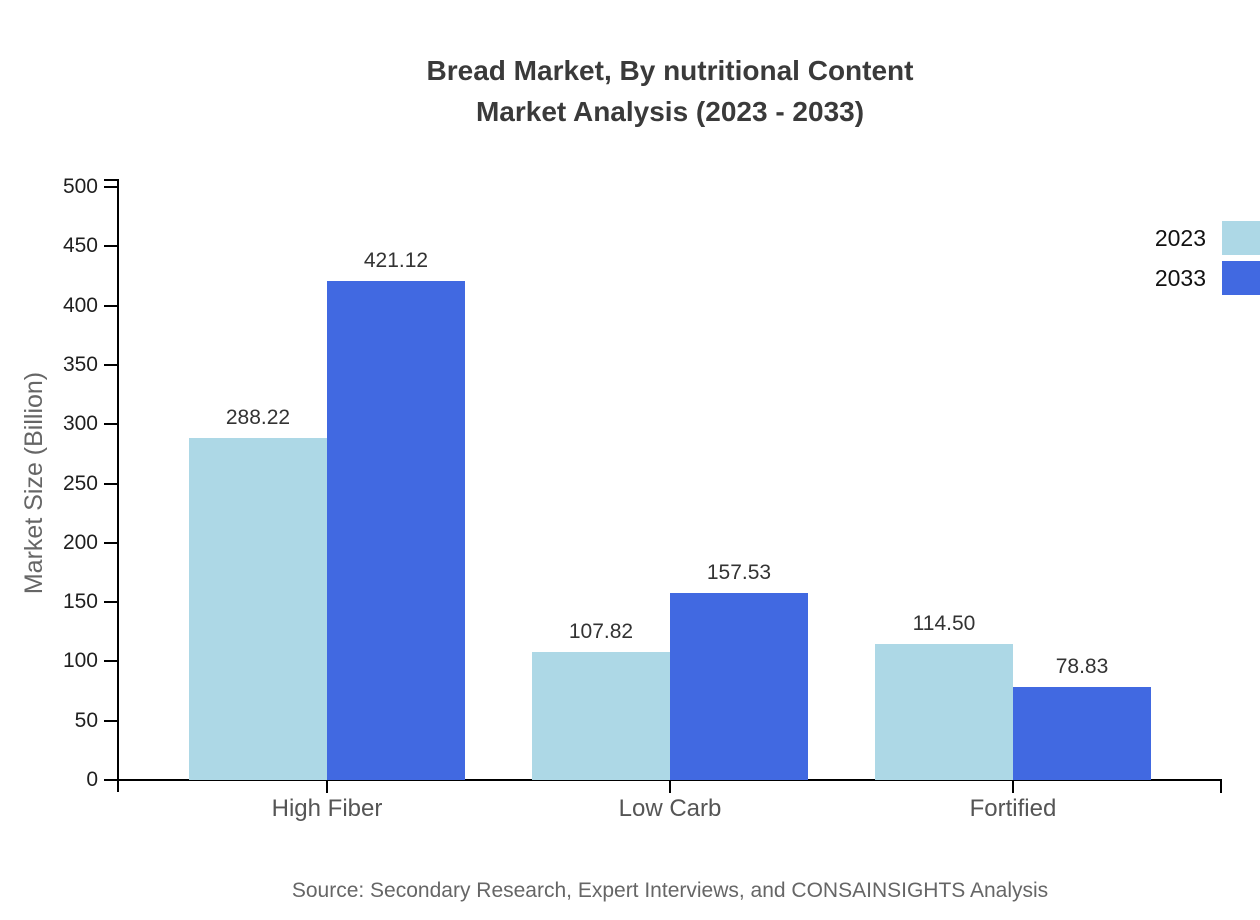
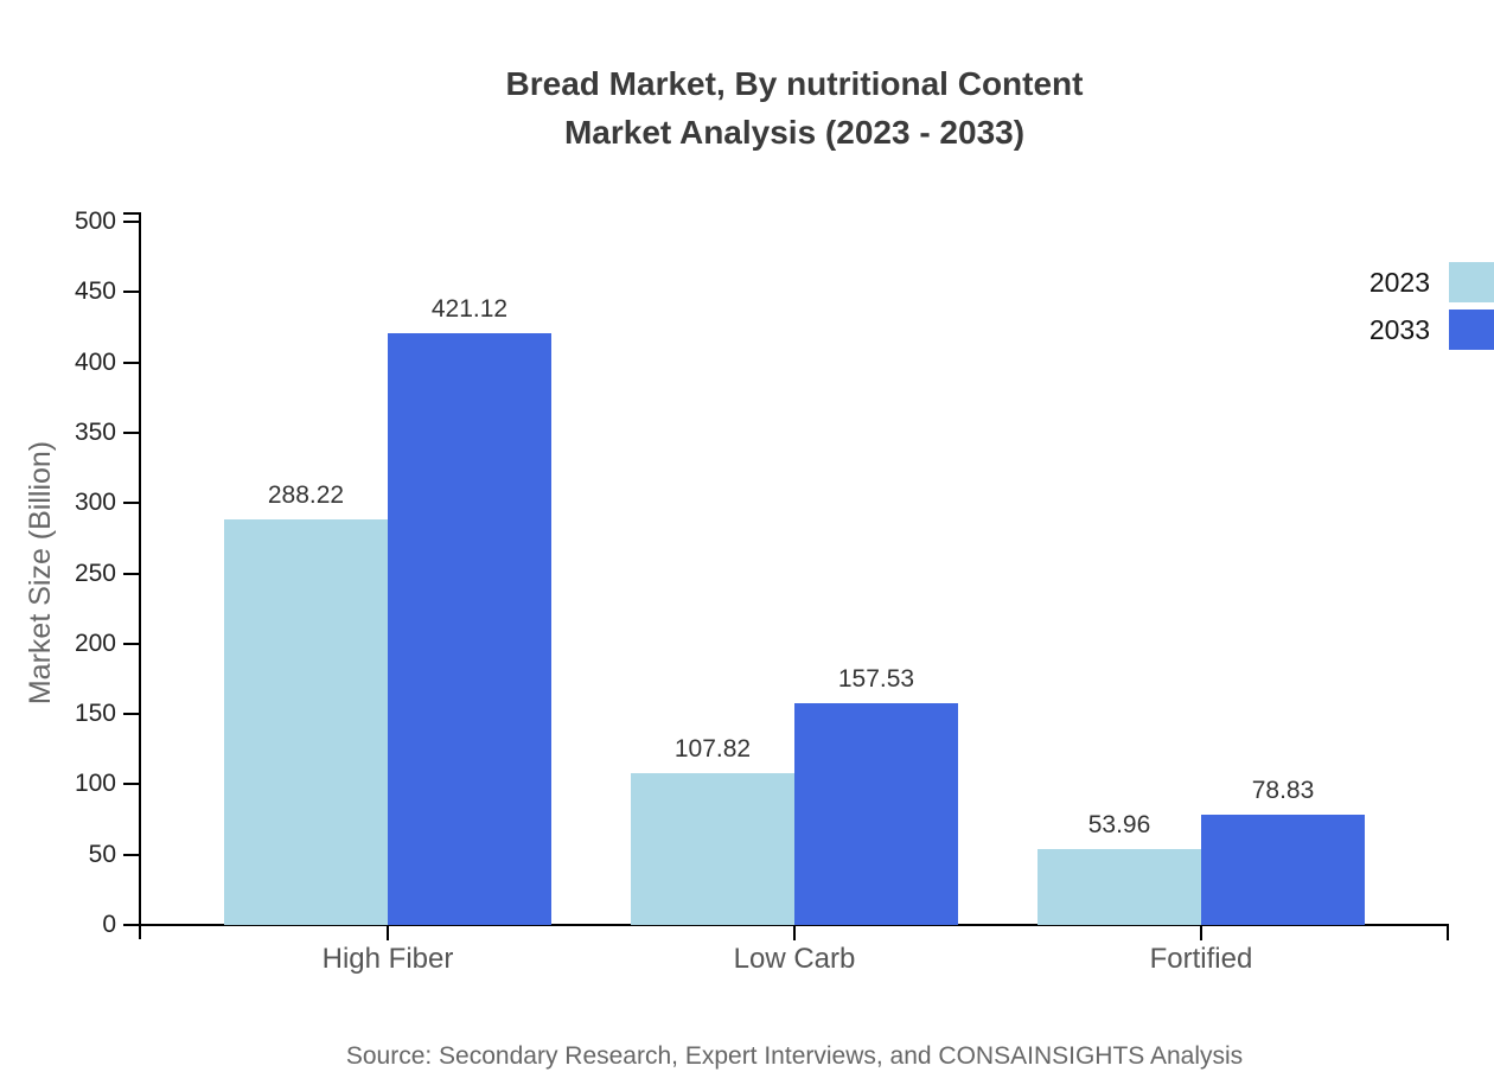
2023/Fortified: 114.50 -> 53.96
